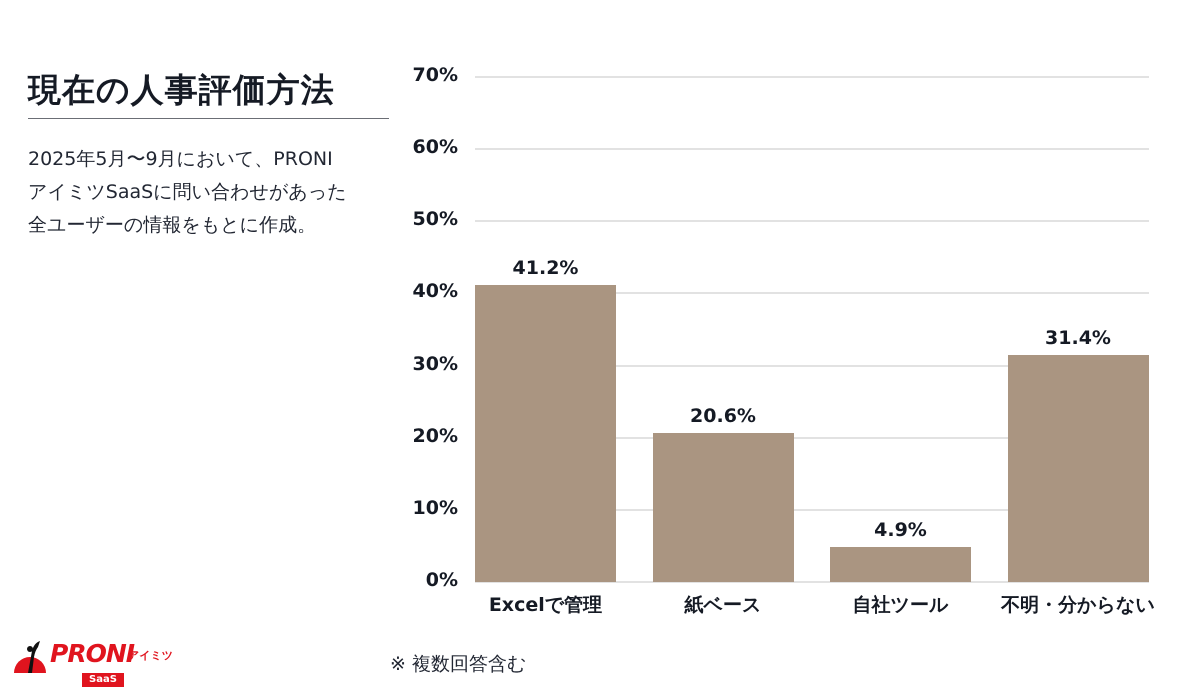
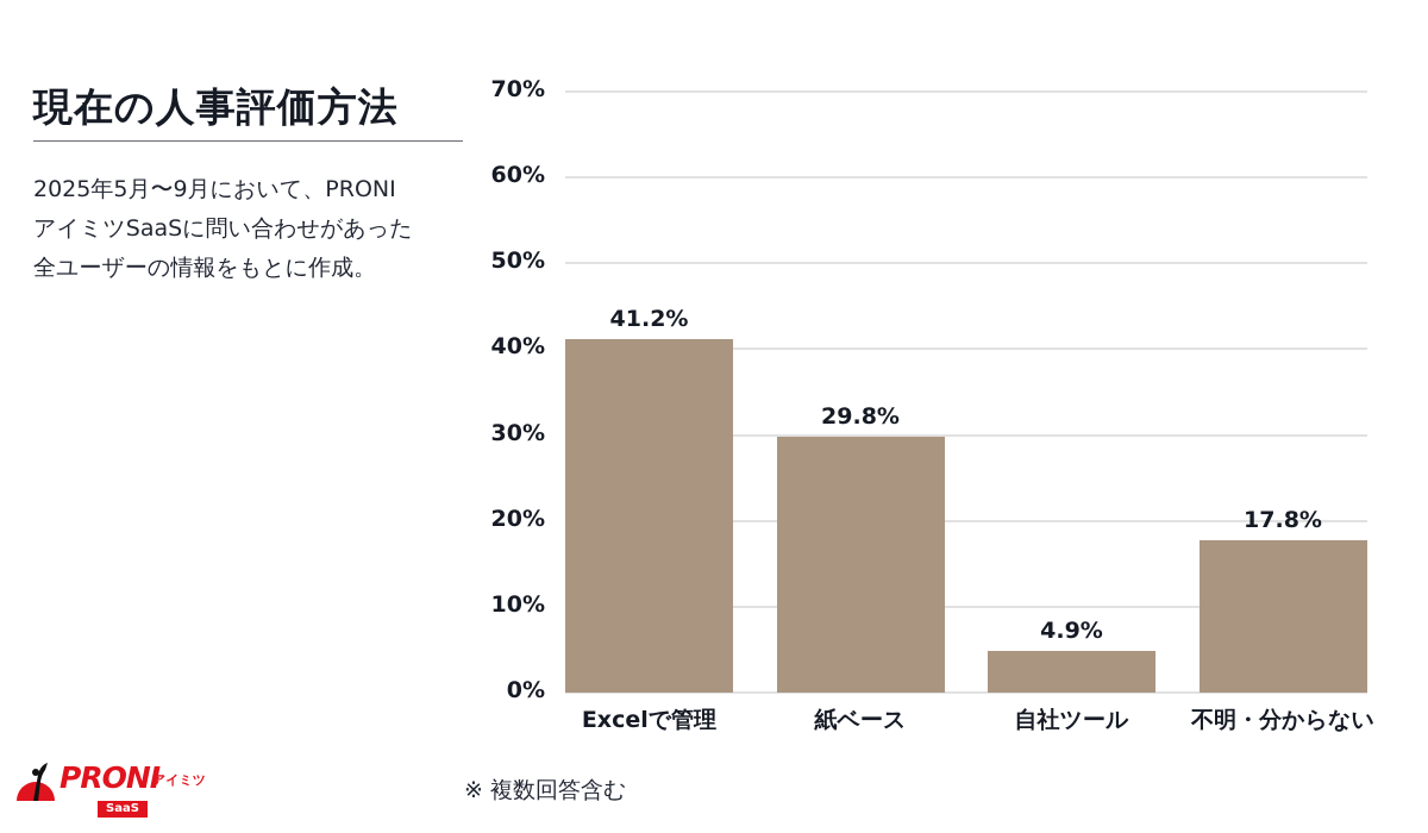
紙ベース: 20.6% -> 29.8%
不明・分からない: 31.4% -> 17.8%
